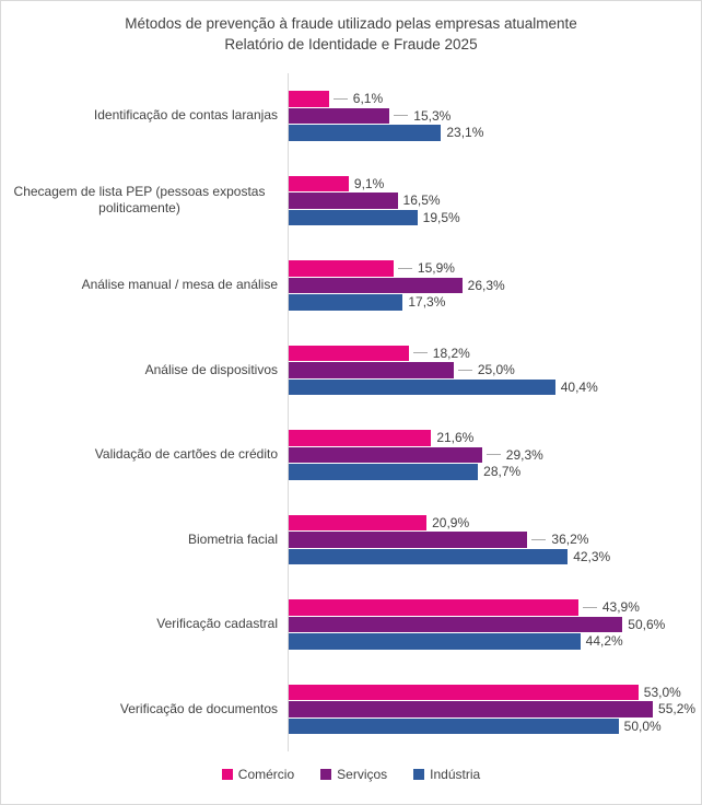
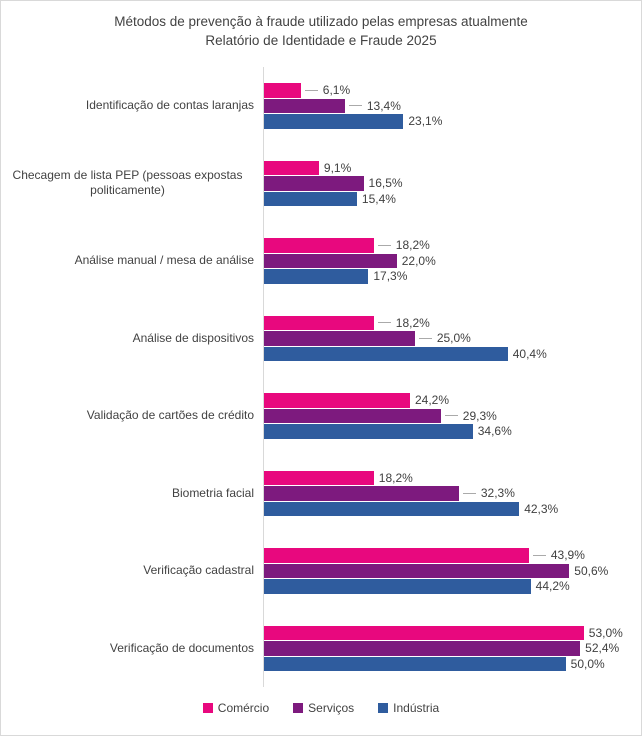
Serviços/Identificação de contas laranjas: 15,3% -> 13,4%
Indústria/Checagem de lista PEP (pessoas expostas politicamente): 19,5% -> 15,4%
Comércio/Análise manual / mesa de análise: 15,9% -> 18,2%
Serviços/Análise manual / mesa de análise: 26,3% -> 22,0%
Comércio/Validação de cartões de crédito: 21,6% -> 24,2%
Indústria/Validação de cartões de crédito: 28,7% -> 34,6%
Comércio/Biometria facial: 20,9% -> 18,2%
Serviços/Biometria facial: 36,2% -> 32,3%
Serviços/Verificação de documentos: 55,2% -> 52,4%
